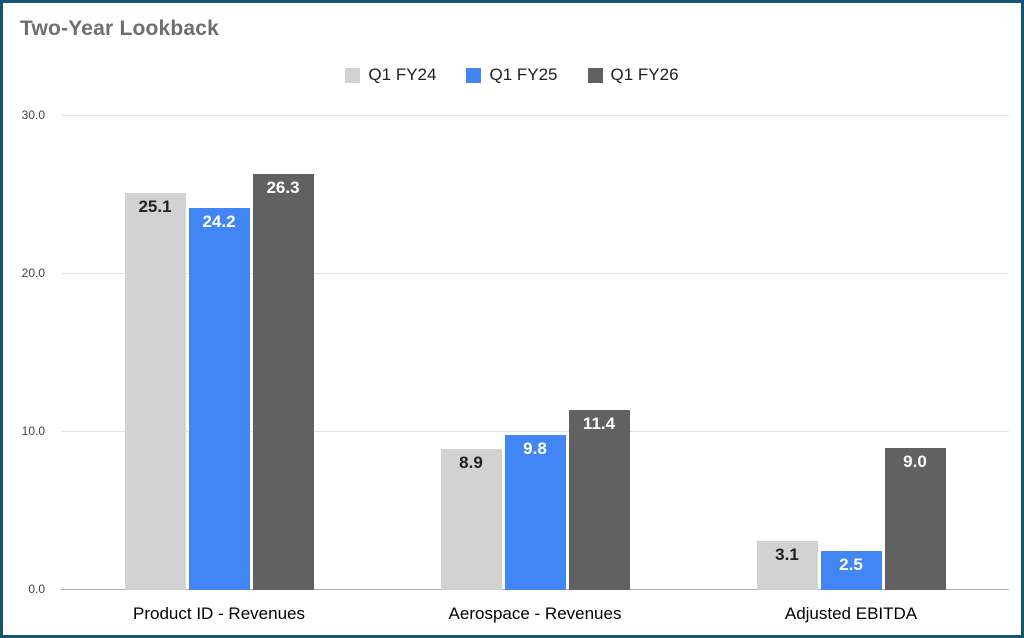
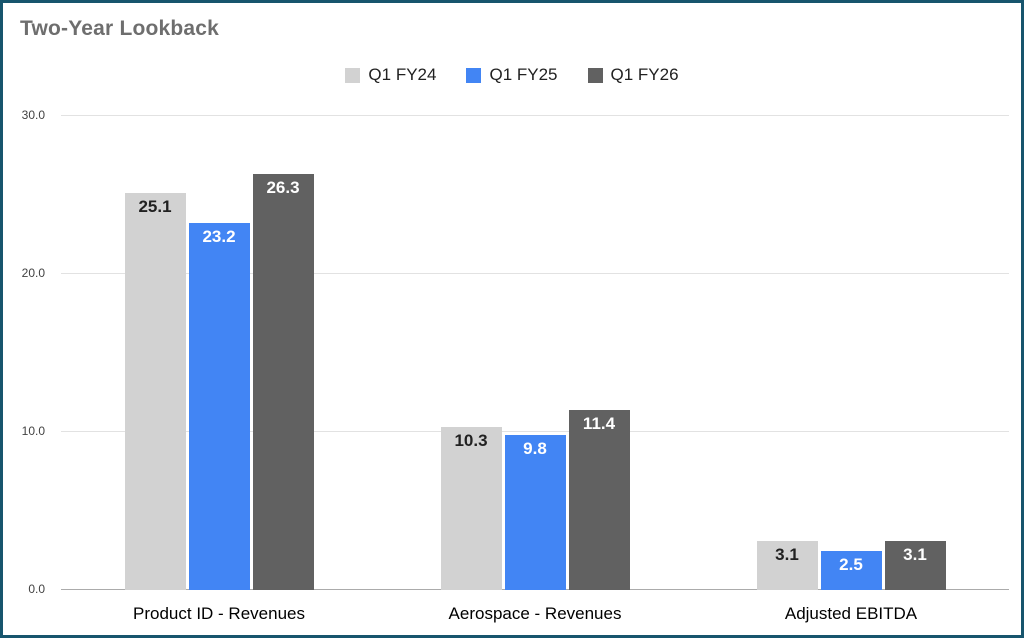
Q1 FY25/Product ID - Revenues: 24.2 -> 23.2
Q1 FY24/Aerospace - Revenues: 8.9 -> 10.3
Q1 FY26/Adjusted EBITDA: 9.0 -> 3.1
